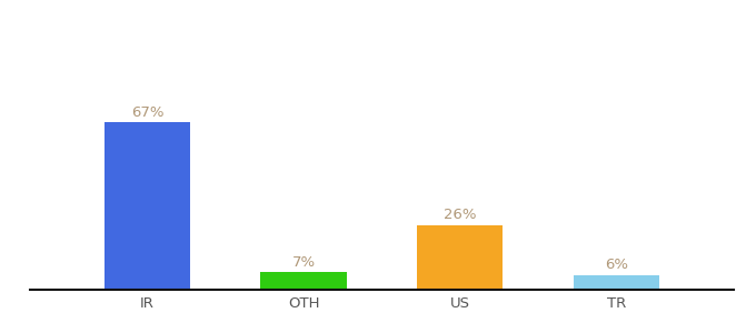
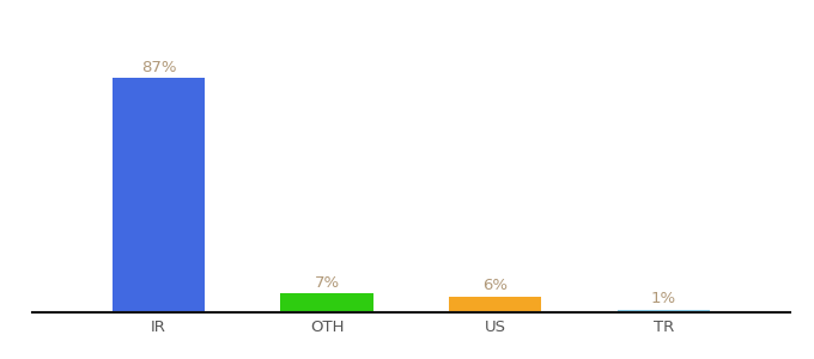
IR: 67% -> 87%
US: 26% -> 6%
TR: 6% -> 1%
